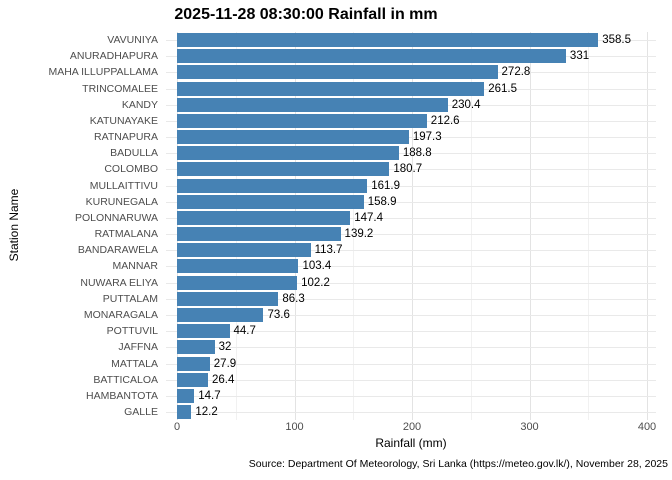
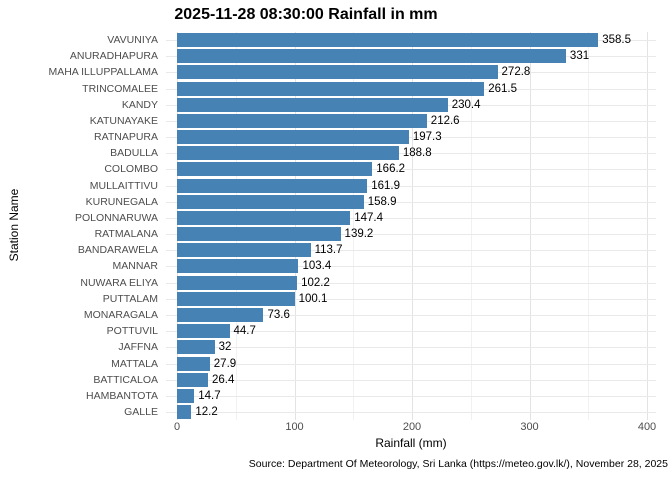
COLOMBO: 180.7 -> 166.2
PUTTALAM: 86.3 -> 100.1
